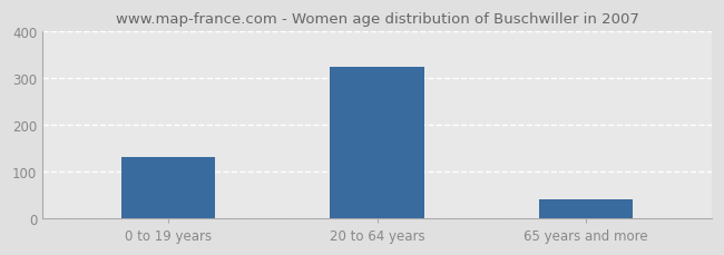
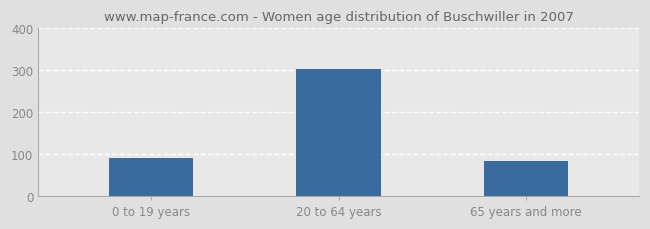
0 to 19 years: 130 -> 90
20 to 64 years: 325 -> 303
65 years and more: 40 -> 83
